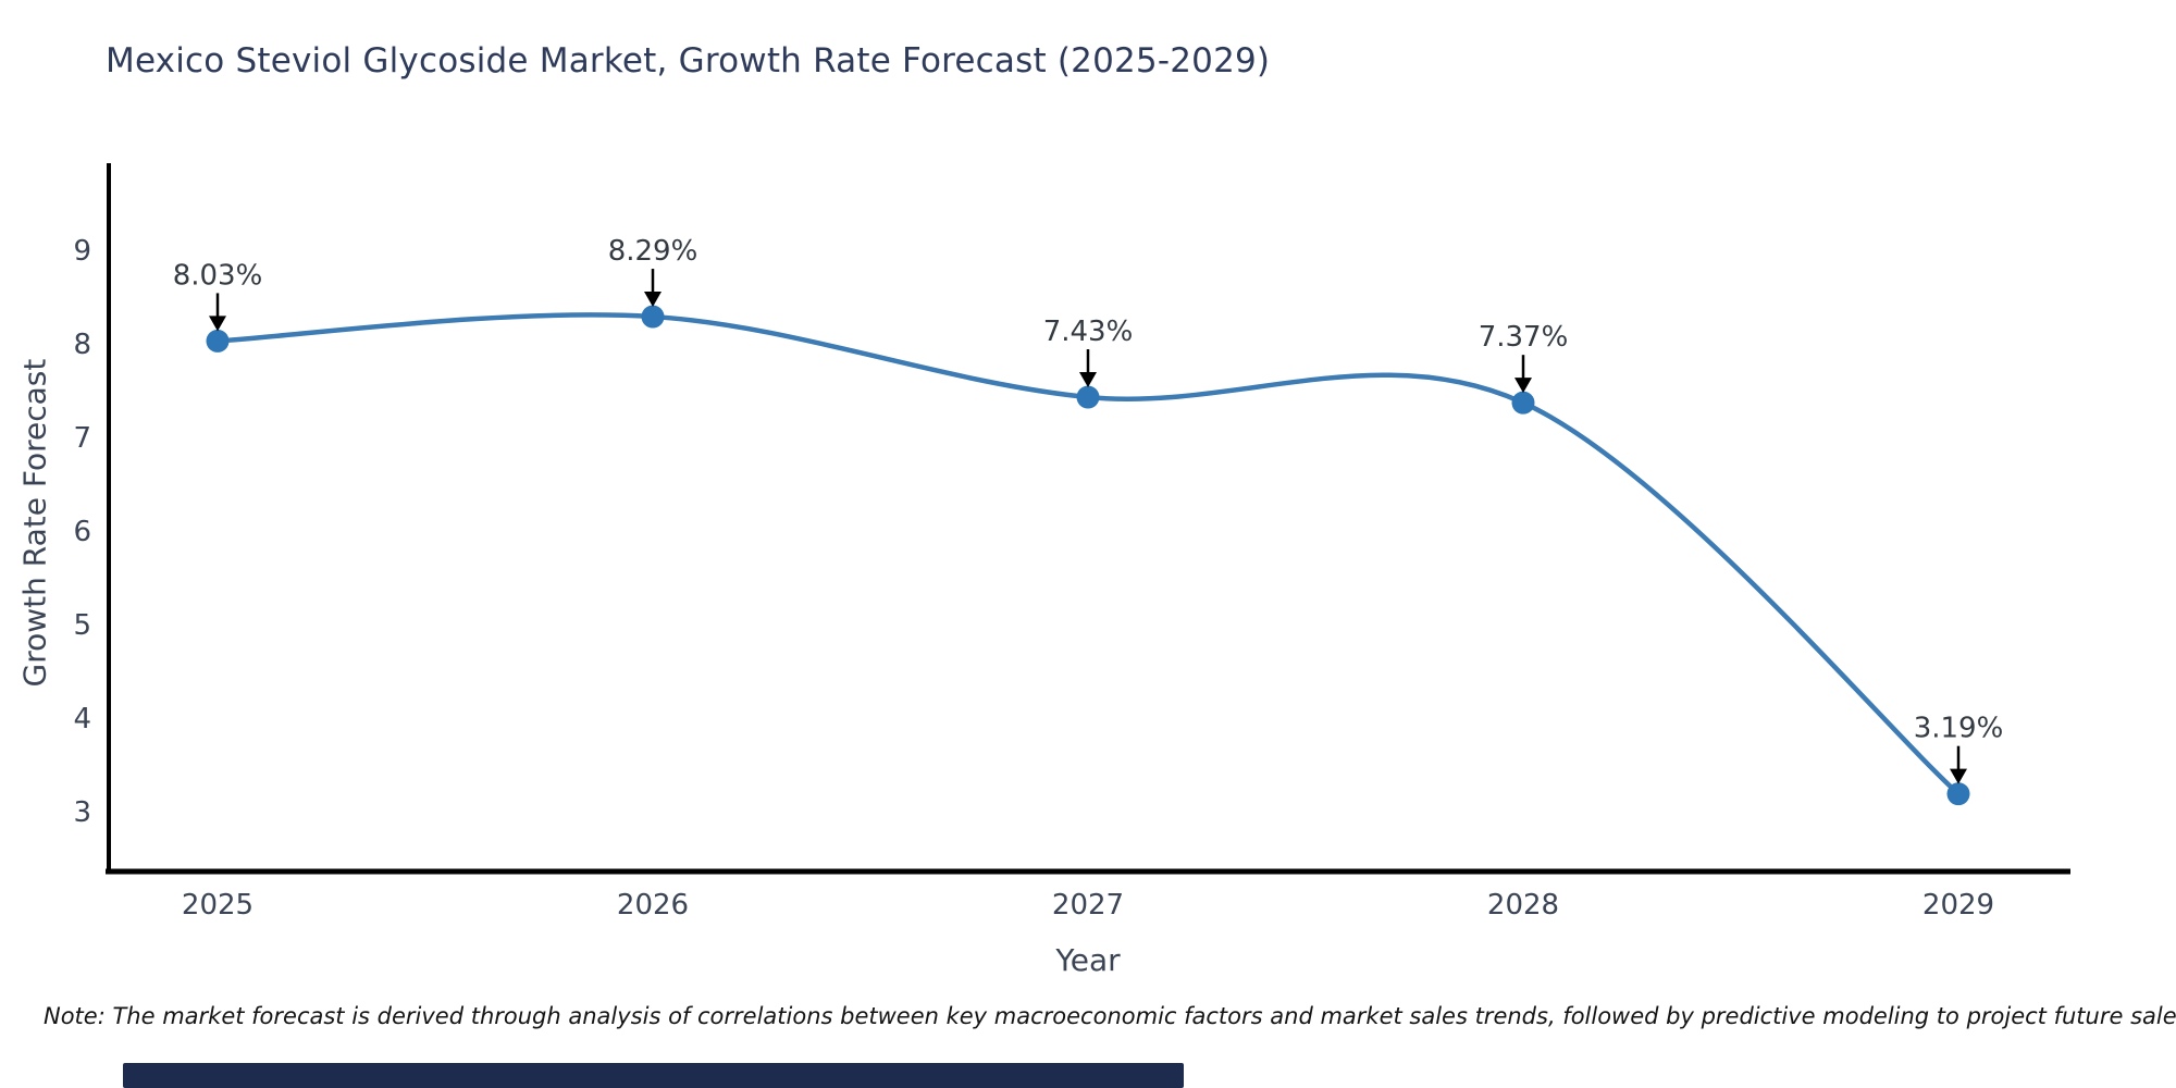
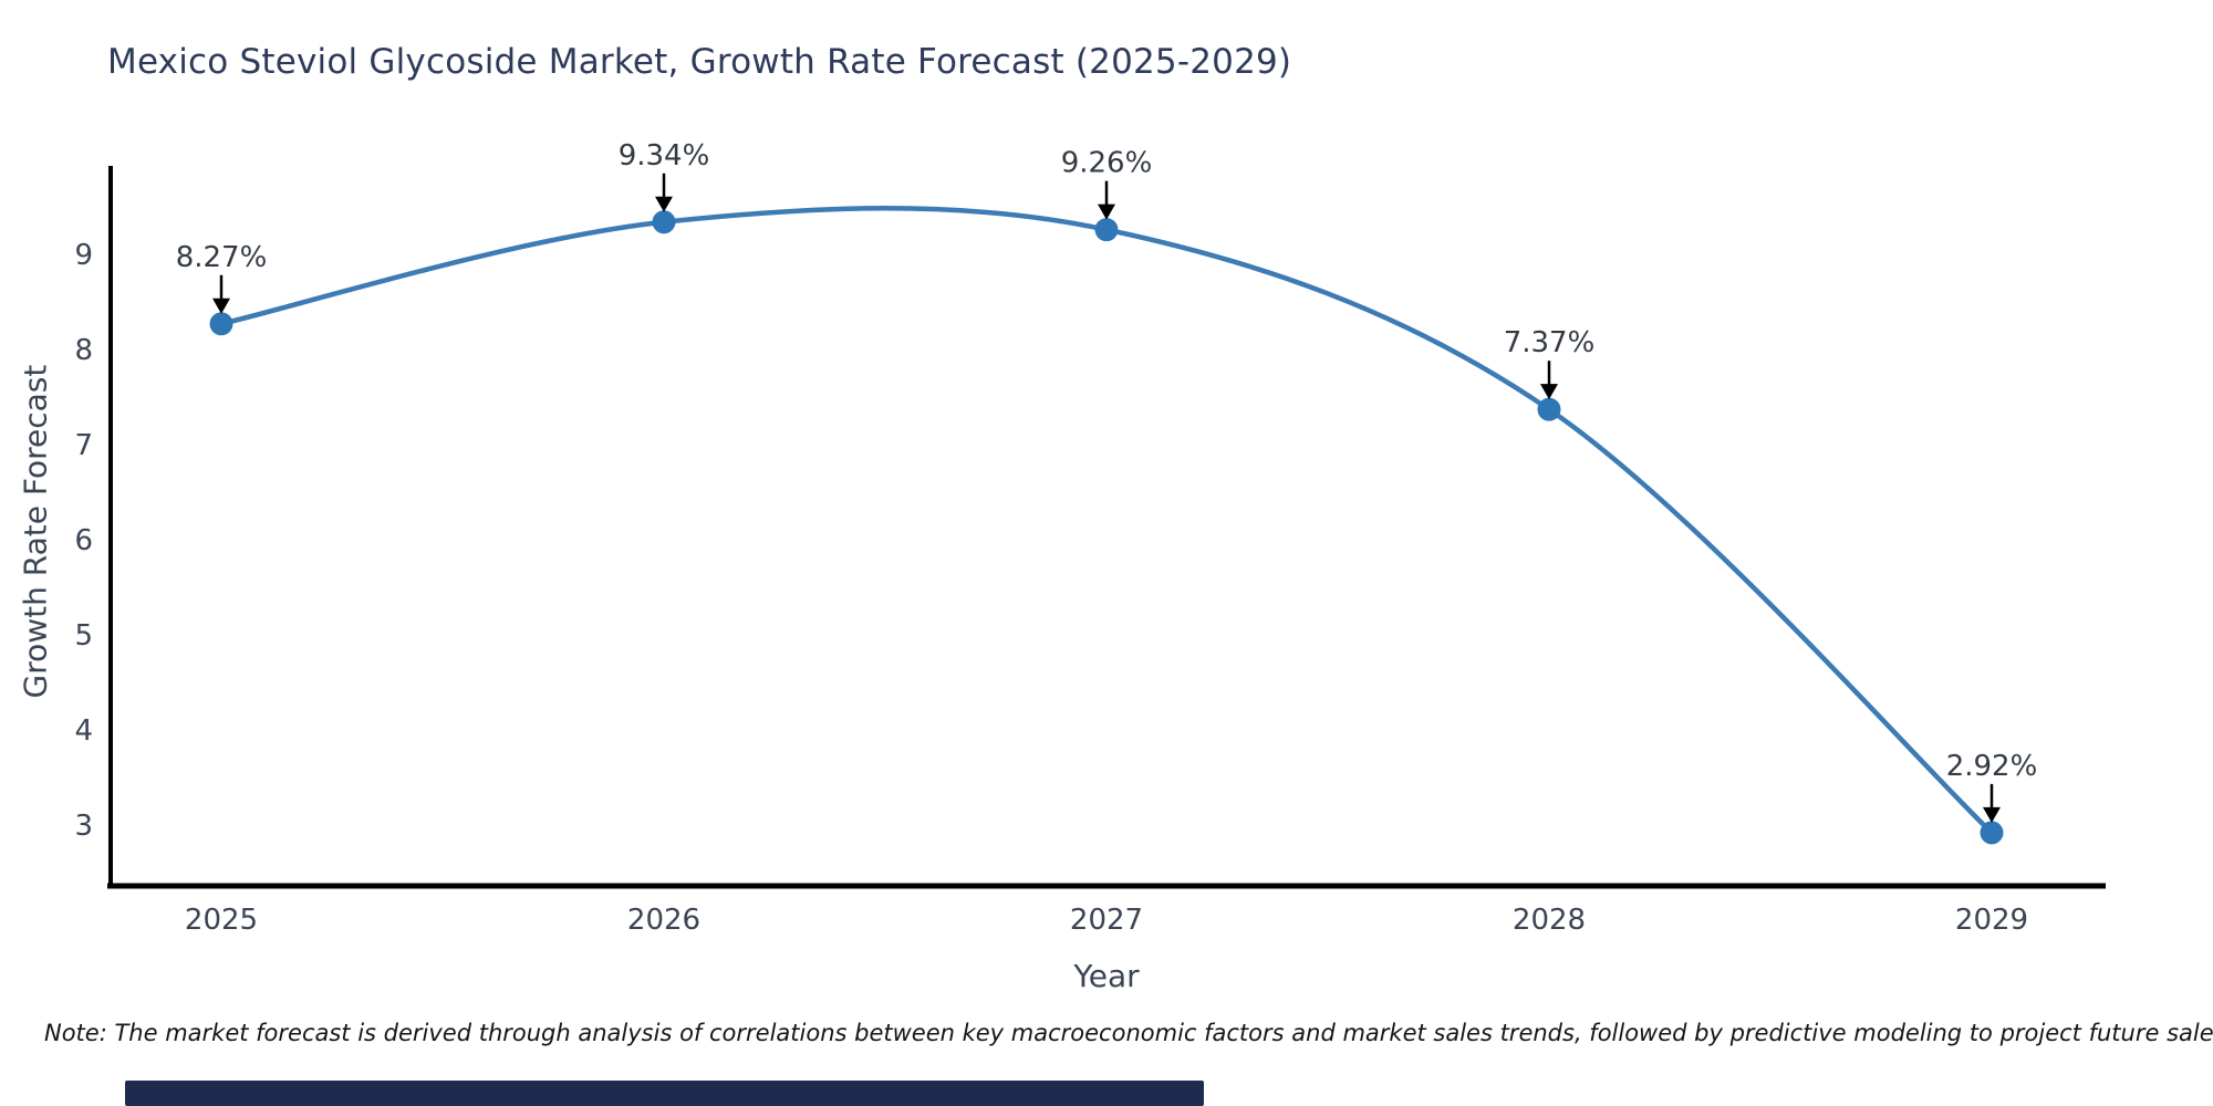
2025: 8.03% -> 8.27%
2026: 8.29% -> 9.34%
2027: 7.43% -> 9.26%
2029: 3.19% -> 2.92%
